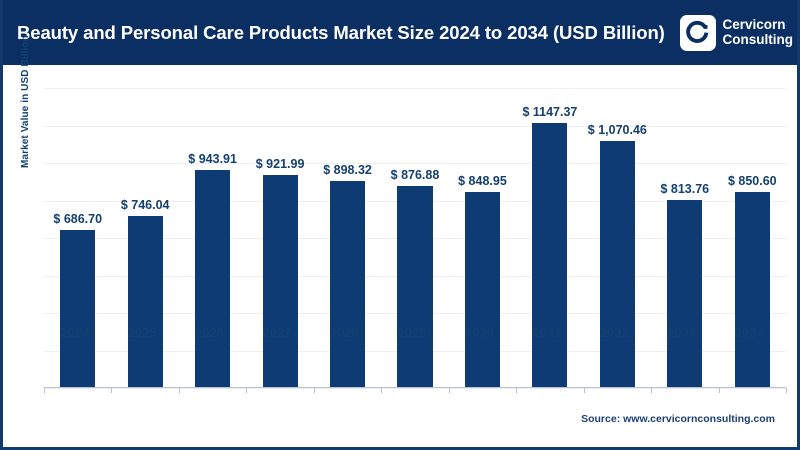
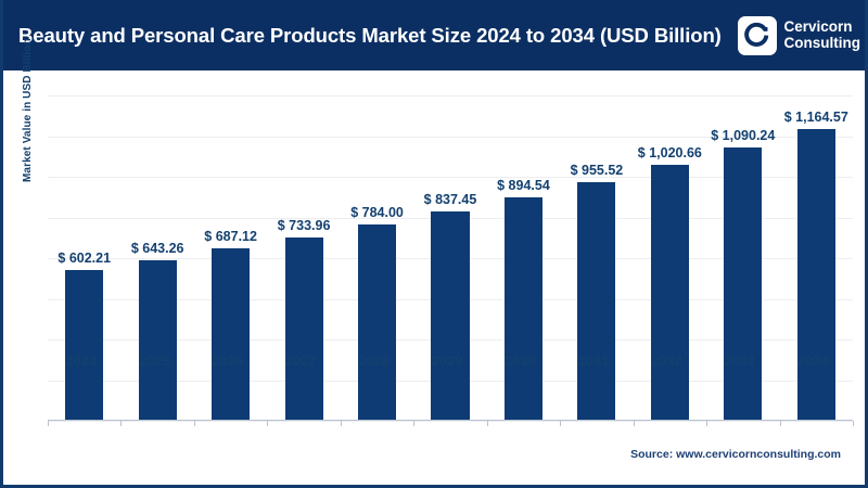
2024: 686.70 -> 602.21
2025: 746.04 -> 643.26
2026: 943.91 -> 687.12
2027: 921.99 -> 733.96
2028: 898.32 -> 784.00
2029: 876.88 -> 837.45
2030: 848.95 -> 894.54
2031: 1147.37 -> 955.52
2032: 1,070.46 -> 1,020.66
2033: 813.76 -> 1,090.24
2034: 850.60 -> 1,164.57
